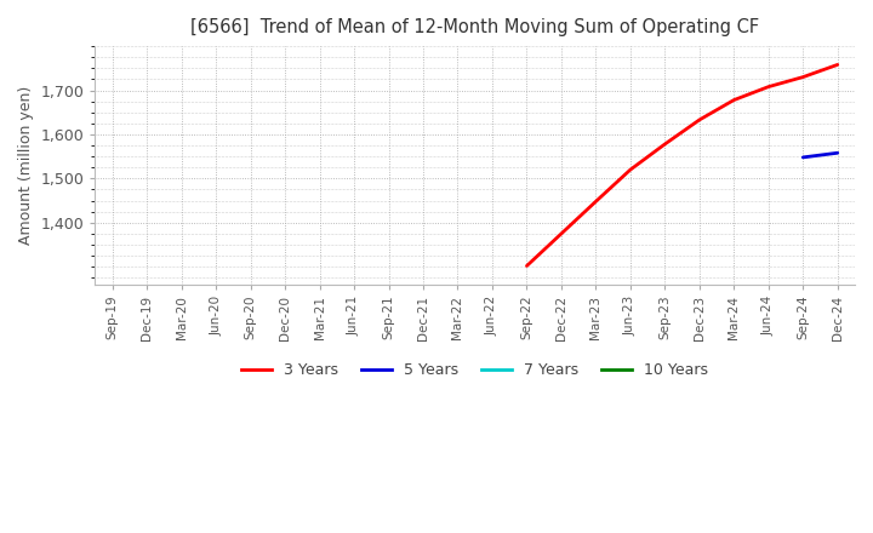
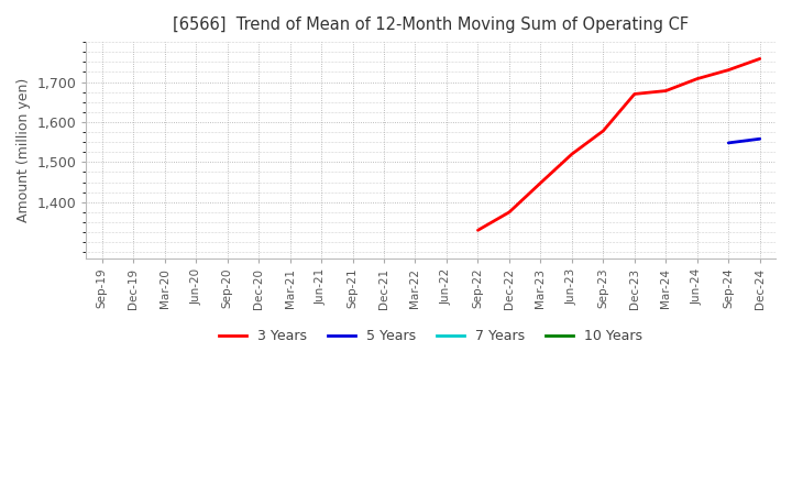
Sep-22: 1,302 -> 1,330
Dec-23: 1,633 -> 1,670
